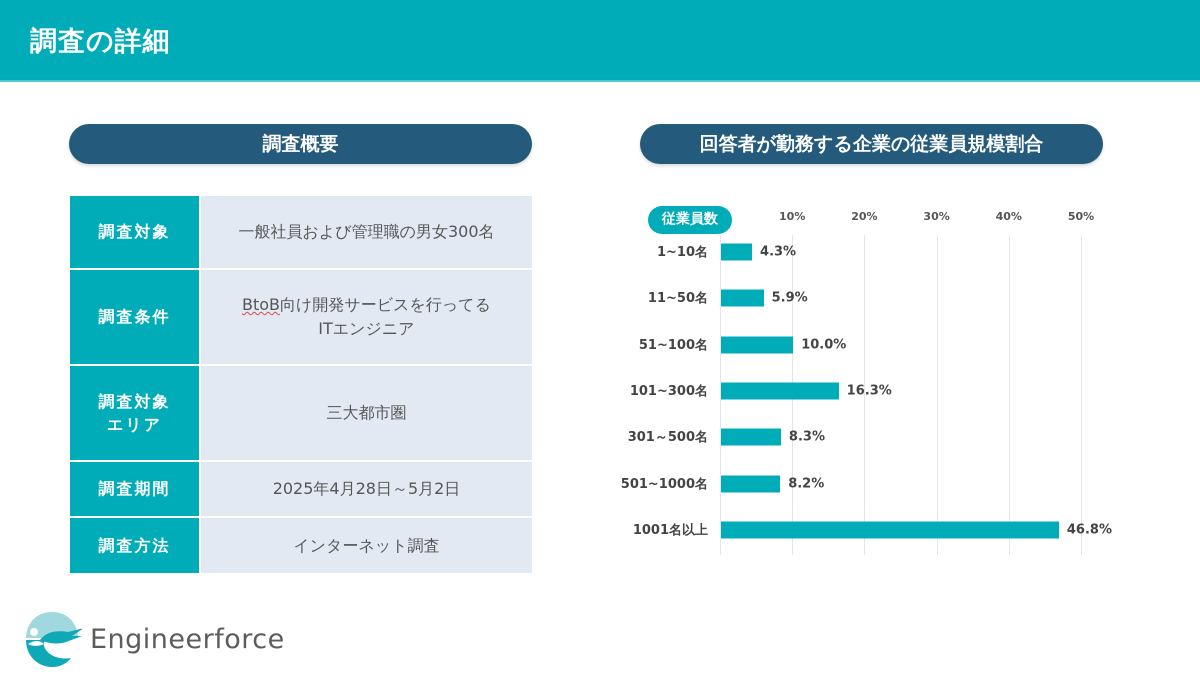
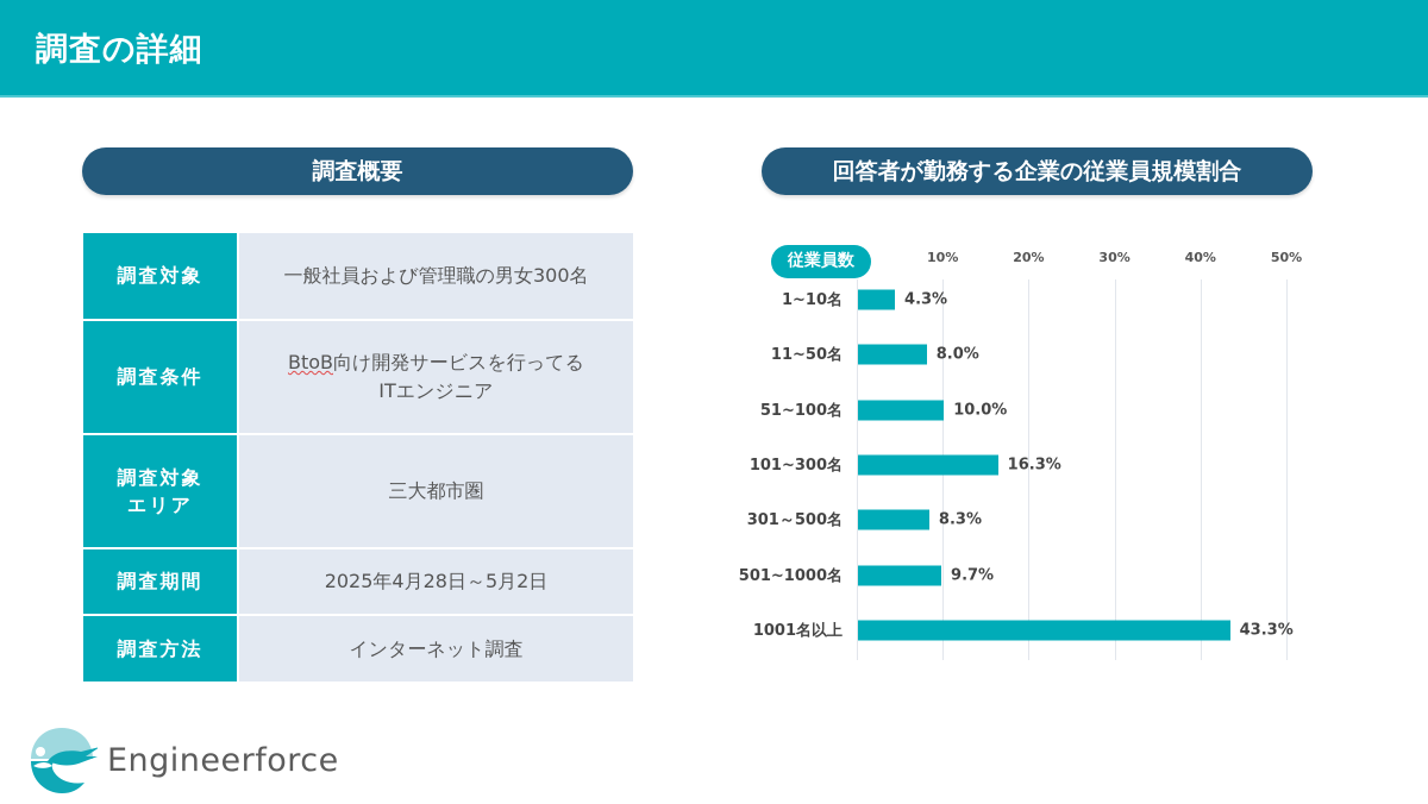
11~50名: 5.9% -> 8.0%
501~1000名: 8.2% -> 9.7%
1001名以上: 46.8% -> 43.3%
